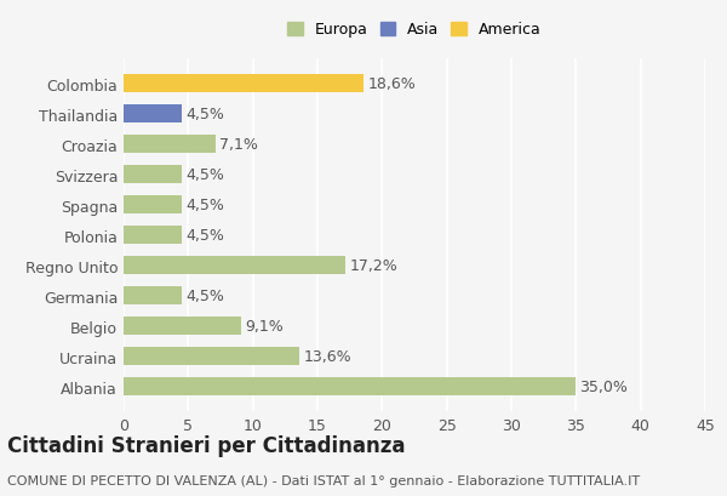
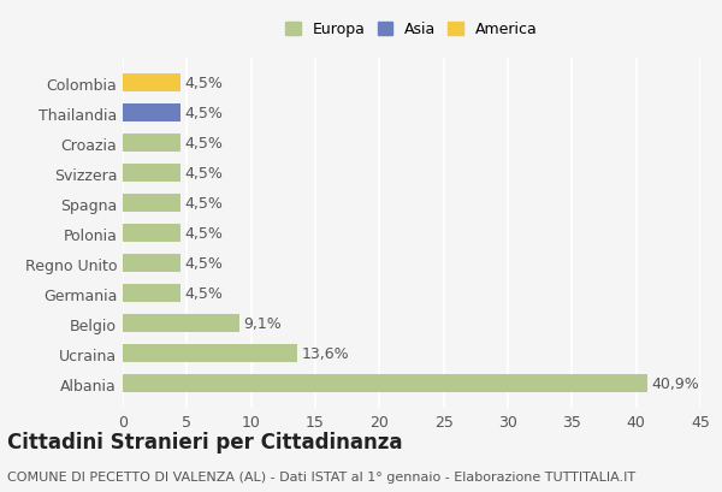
Colombia: 18,6% -> 4,5%
Croazia: 7,1% -> 4,5%
Regno Unito: 17,2% -> 4,5%
Albania: 35,0% -> 40,9%
